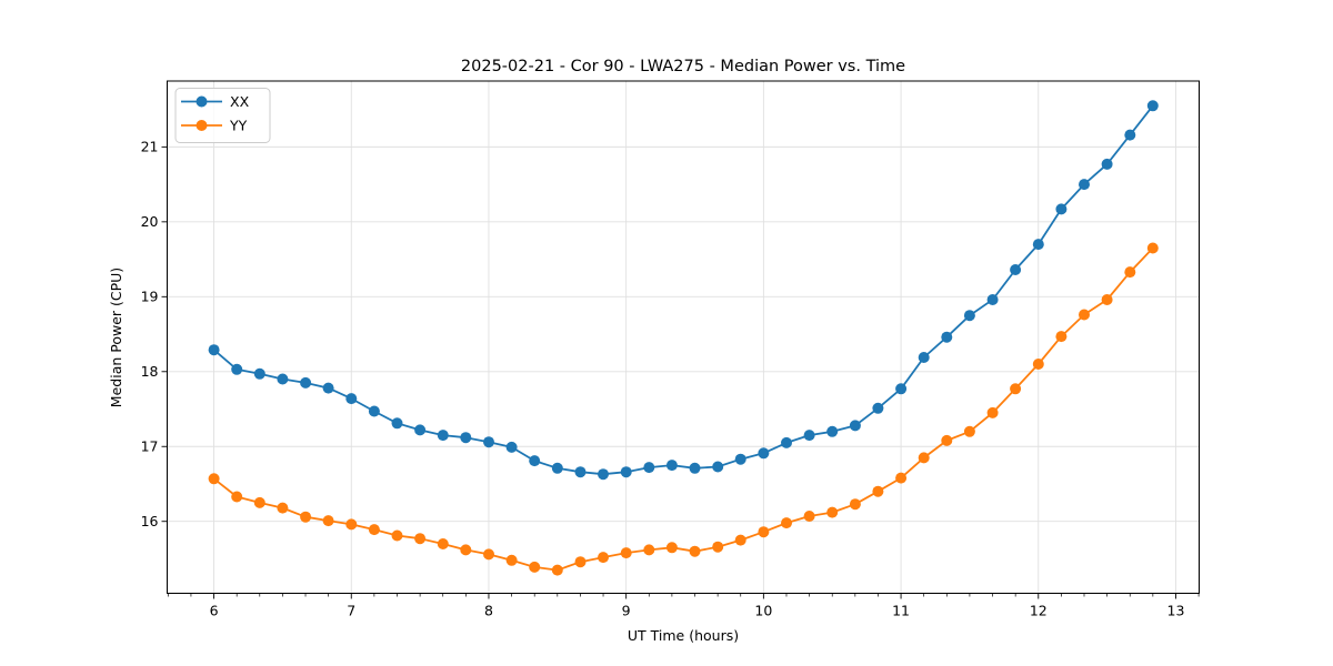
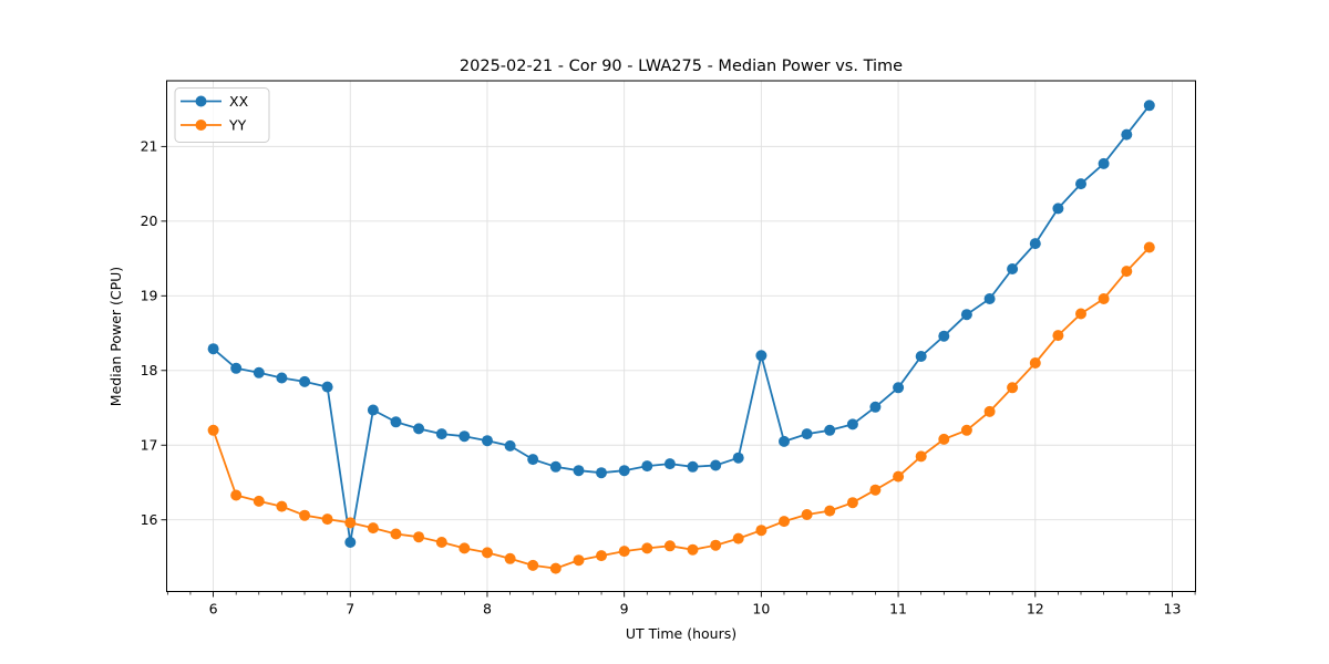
YY/6: 16.6 -> 17.2
XX/7: 17.6 -> 15.7
XX/10: 16.9 -> 18.2
